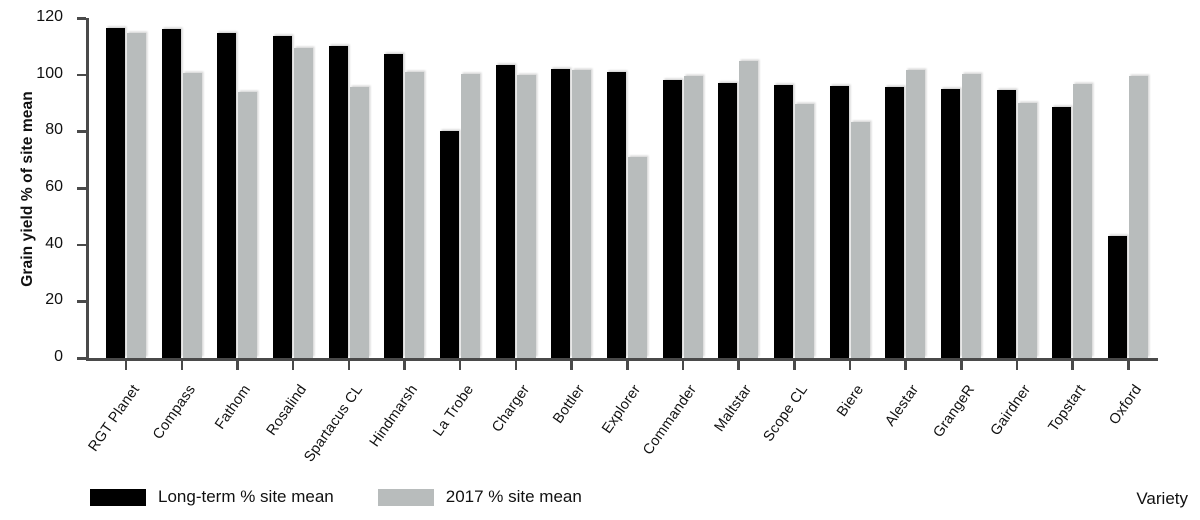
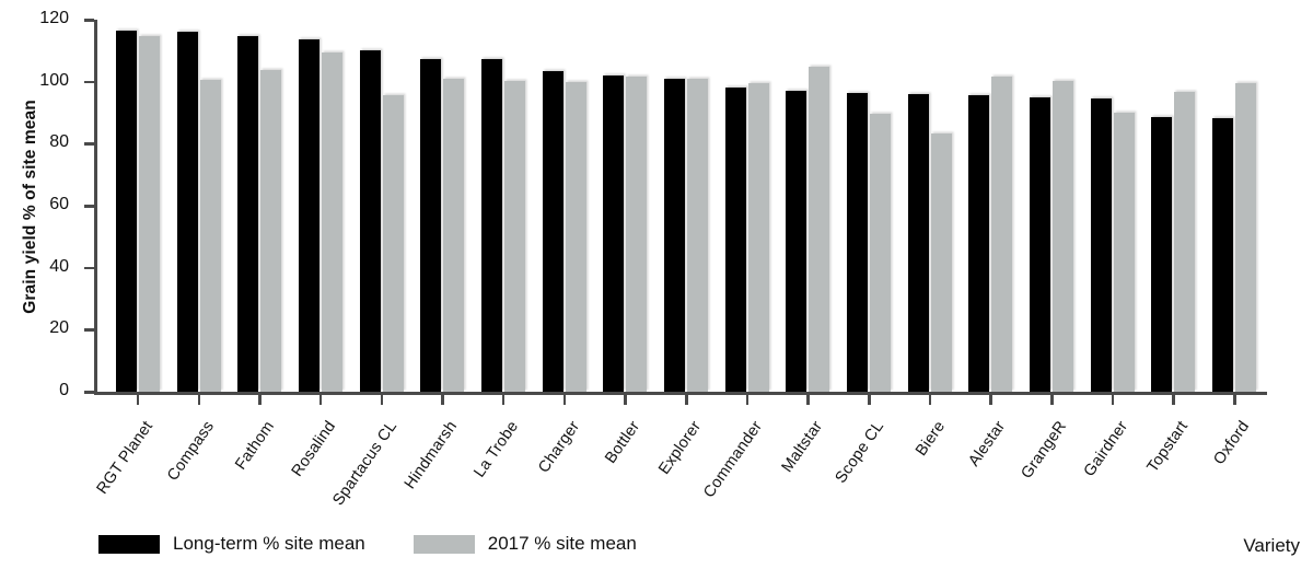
2017 % site mean/Fathom: 94 -> 104
Long-term % site mean/La Trobe: 80 -> 107
2017 % site mean/Explorer: 71 -> 101
Long-term % site mean/Oxford: 43 -> 88
